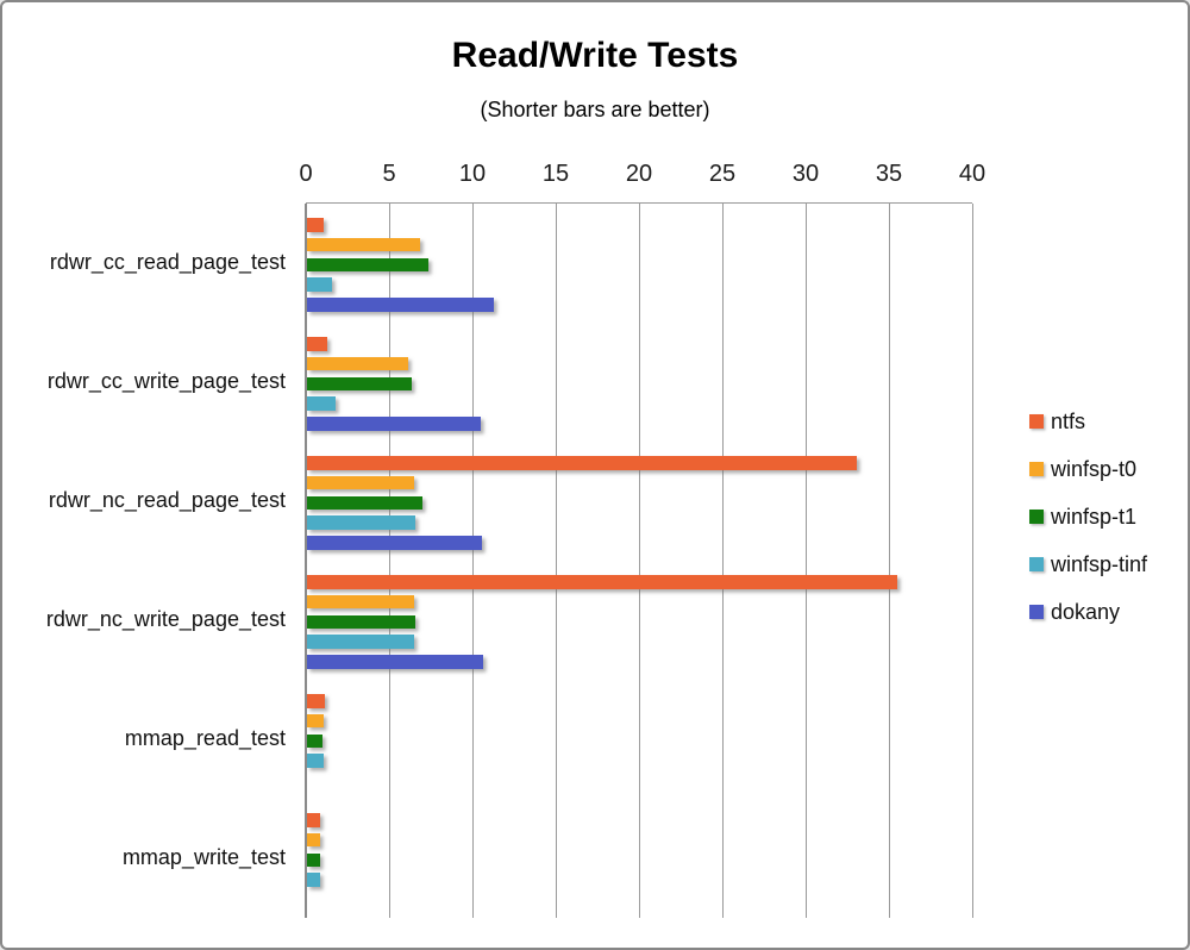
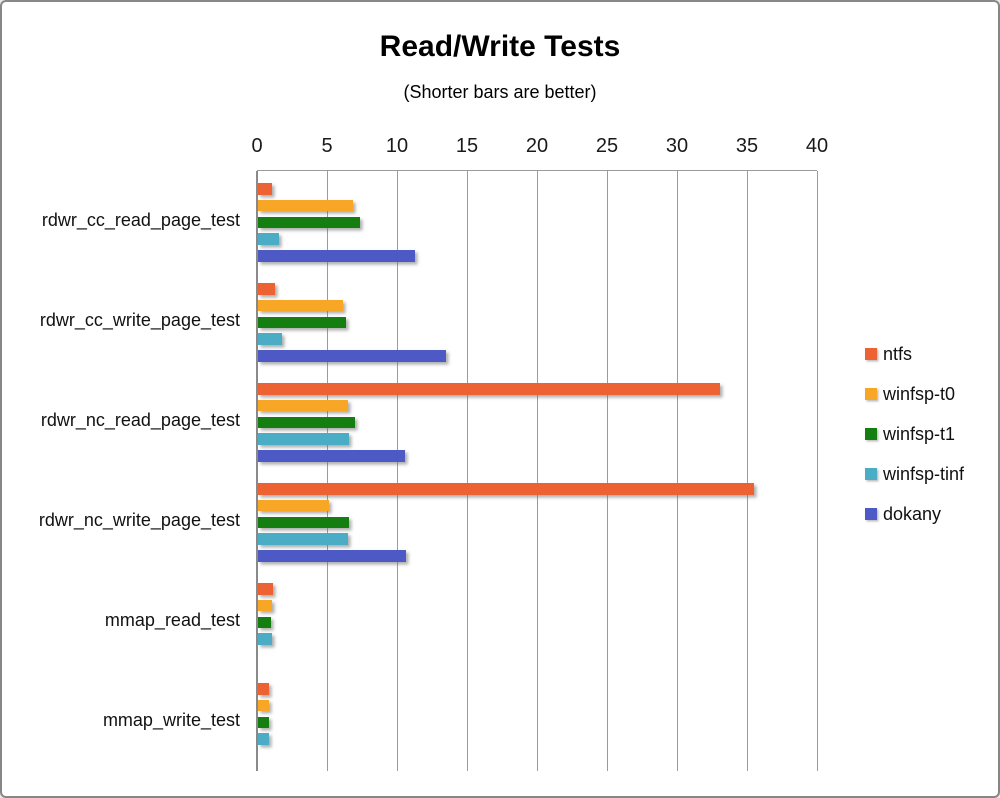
dokany/rdwr_cc_write_page_test: 10.4 -> 13.4
winfsp-t0/rdwr_nc_write_page_test: 6.4 -> 5.1
